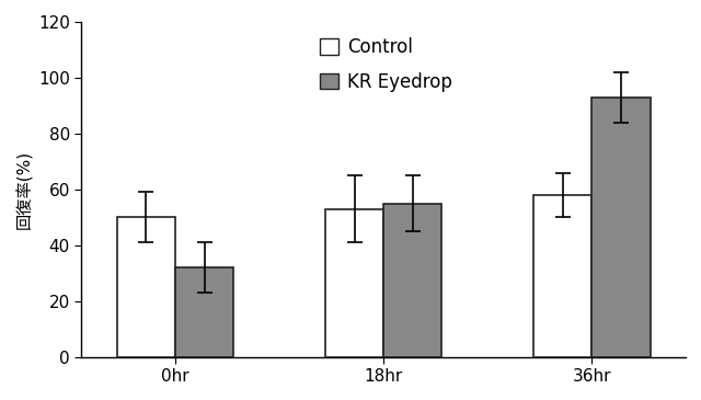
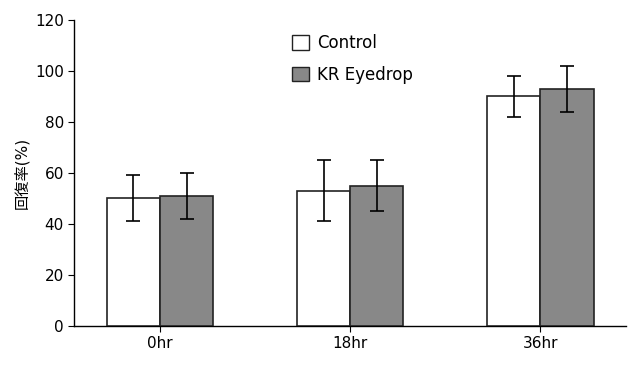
KR Eyedrop/0hr: 32 -> 51
Control/36hr: 58 -> 90
